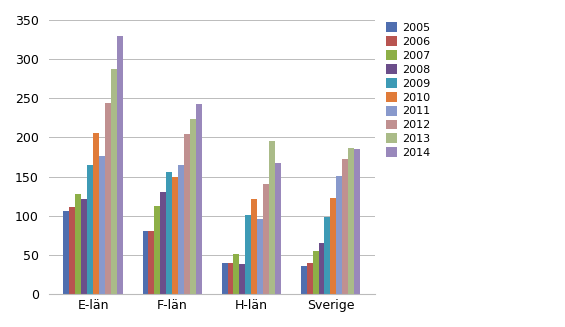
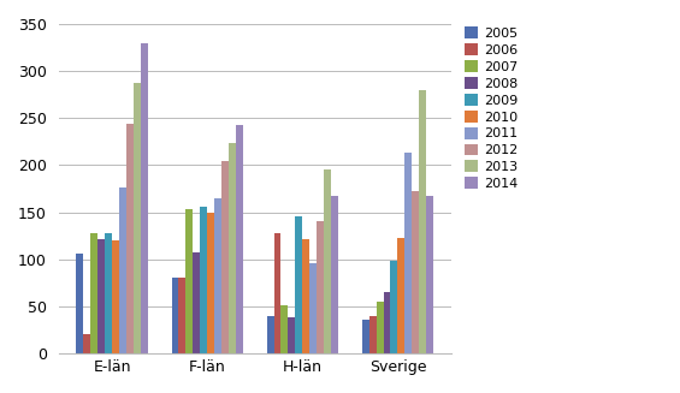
2006/E-län: 111 -> 20
2009/E-län: 165 -> 128
2010/E-län: 206 -> 120
2007/F-län: 112 -> 154
2008/F-län: 130 -> 108
2006/H-län: 40 -> 128
2009/H-län: 101 -> 146
2011/Sverige: 151 -> 214
2013/Sverige: 186 -> 280
2014/Sverige: 185 -> 168
